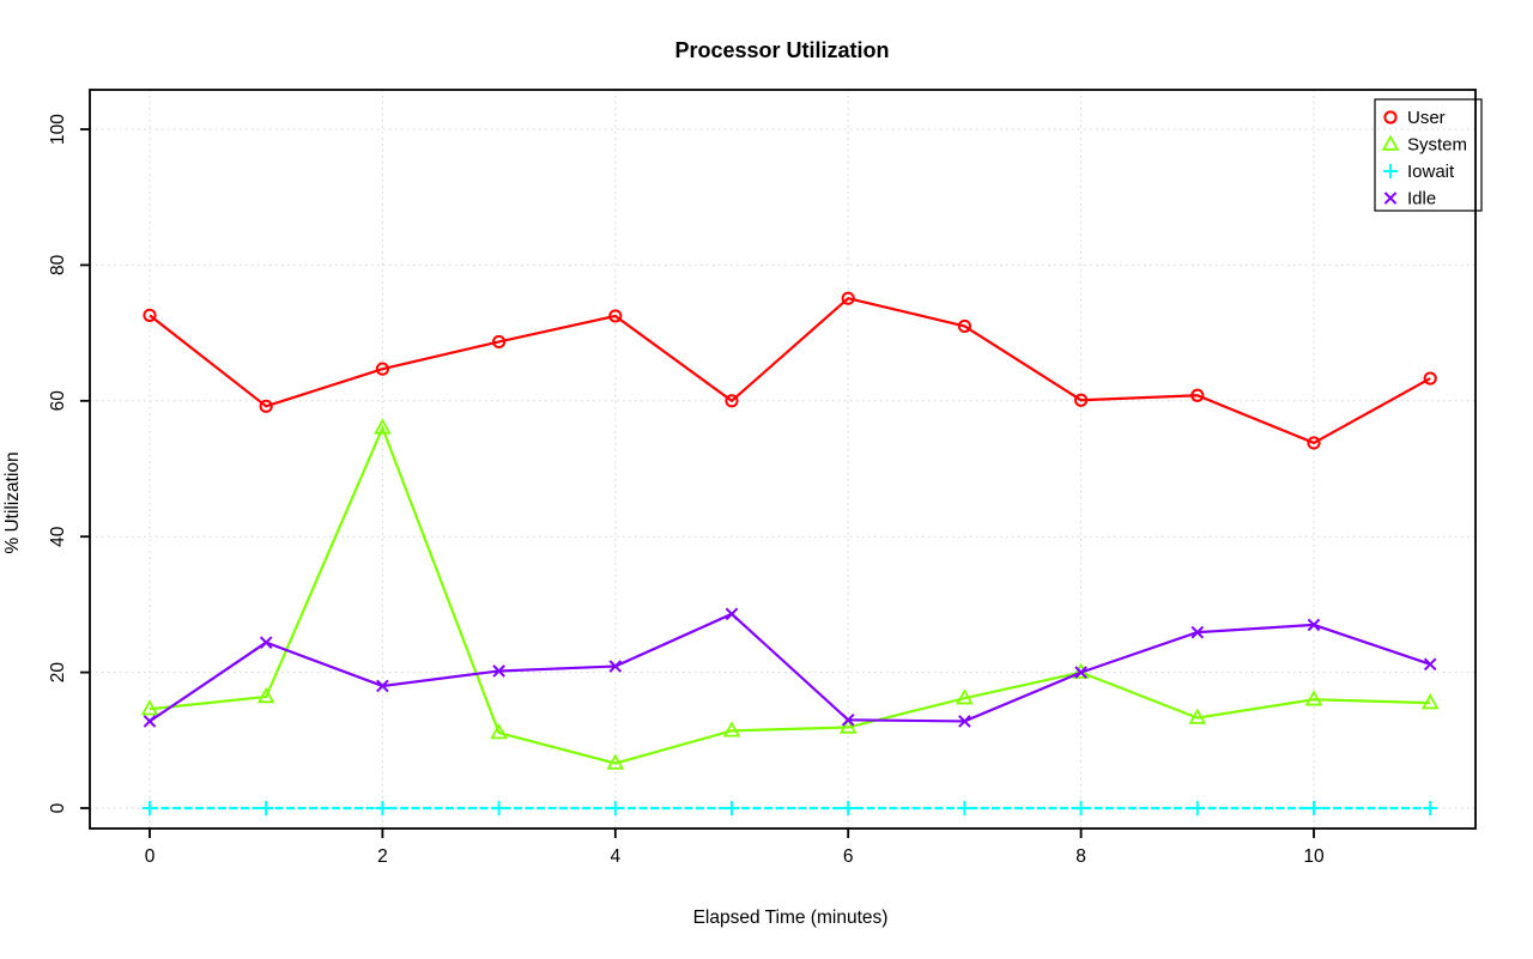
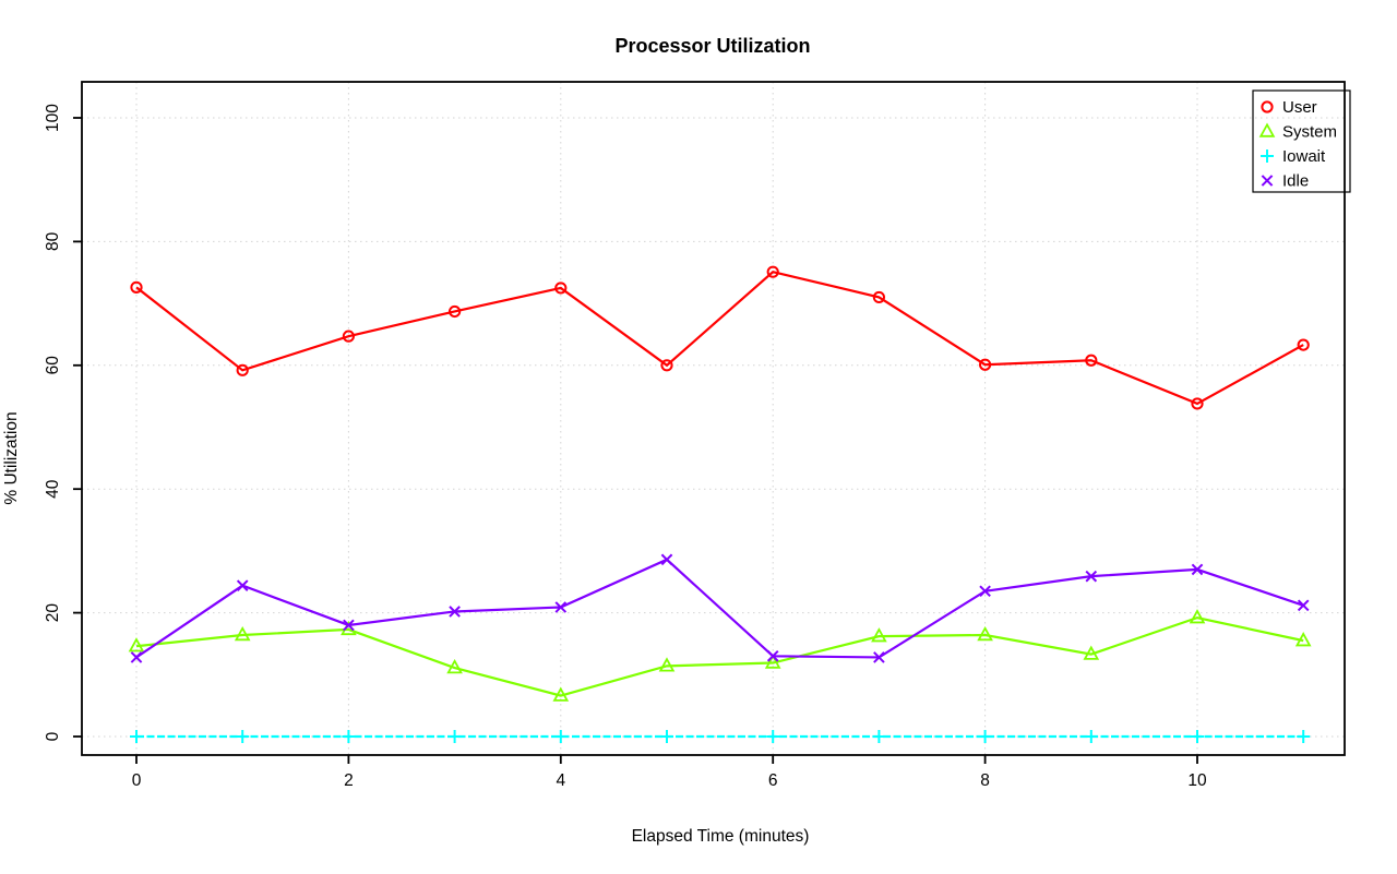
System/2: 56 -> 17
System/8: 20 -> 16
Idle/8: 20 -> 24
System/10: 16 -> 19
